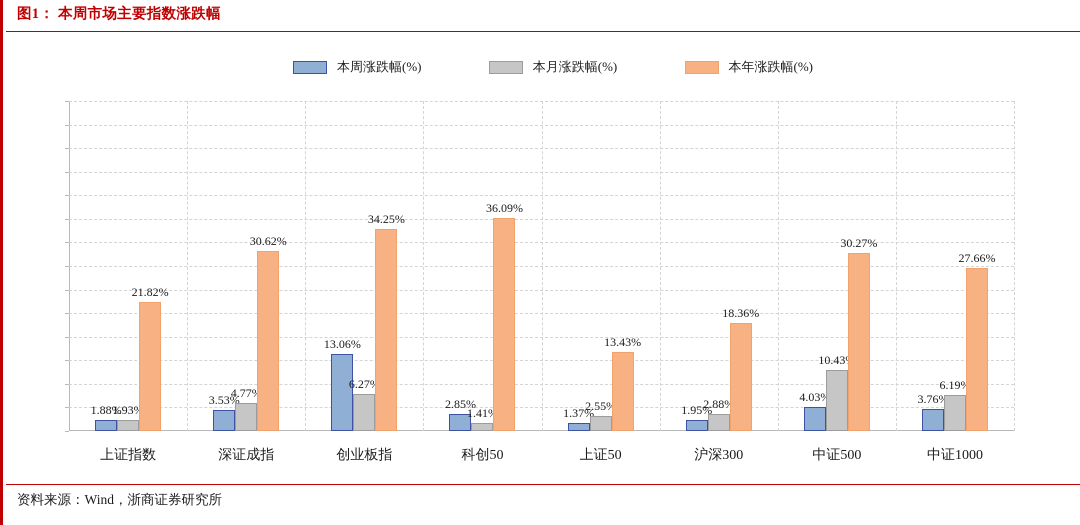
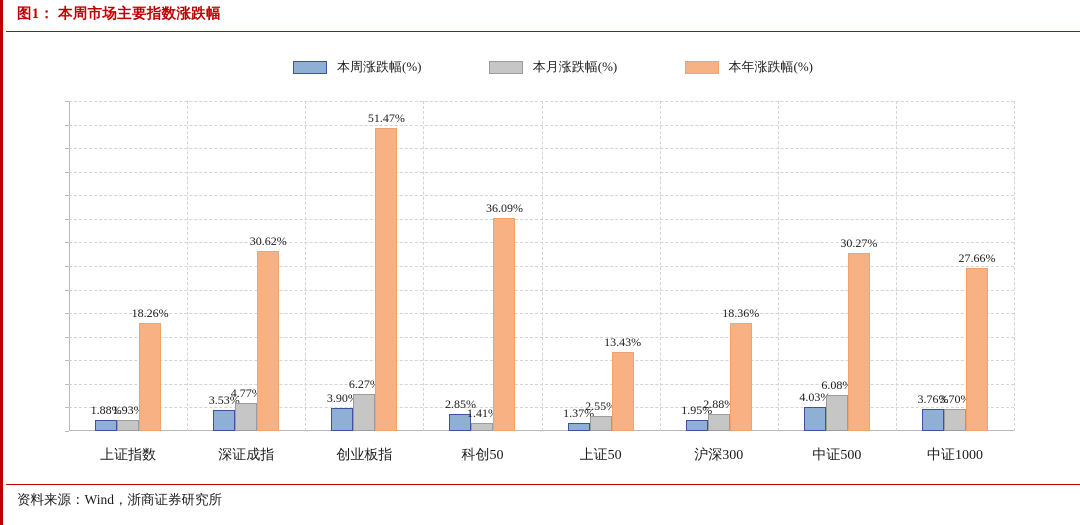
本年涨跌幅(%)/上证指数: 21.82% -> 18.26%
本周涨跌幅(%)/创业板指: 13.06% -> 3.90%
本年涨跌幅(%)/创业板指: 34.25% -> 51.47%
本月涨跌幅(%)/中证500: 10.43% -> 6.08%
本月涨跌幅(%)/中证1000: 6.19% -> 3.70%
